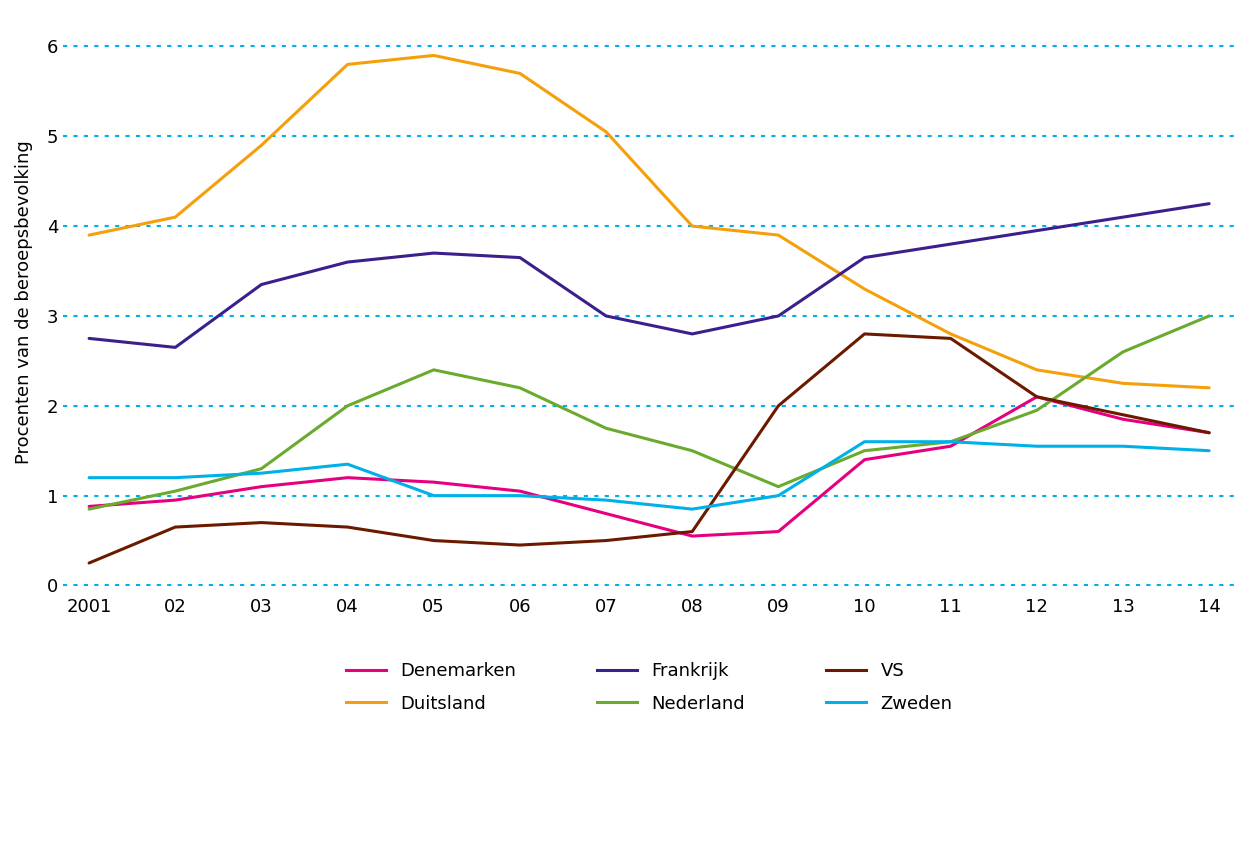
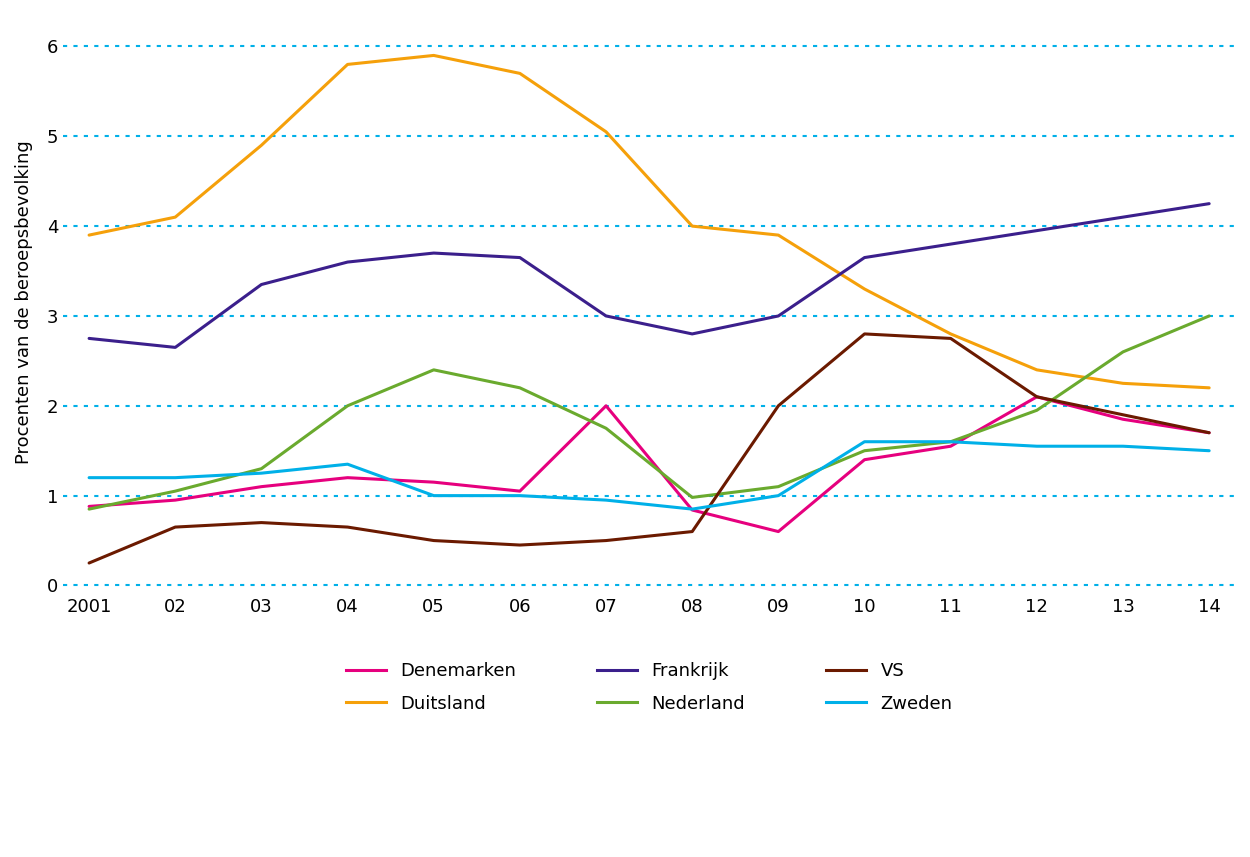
Denemarken/07: 0.80 -> 2.00
Denemarken/08: 0.55 -> 0.84
Nederland/08: 1.50 -> 0.98
